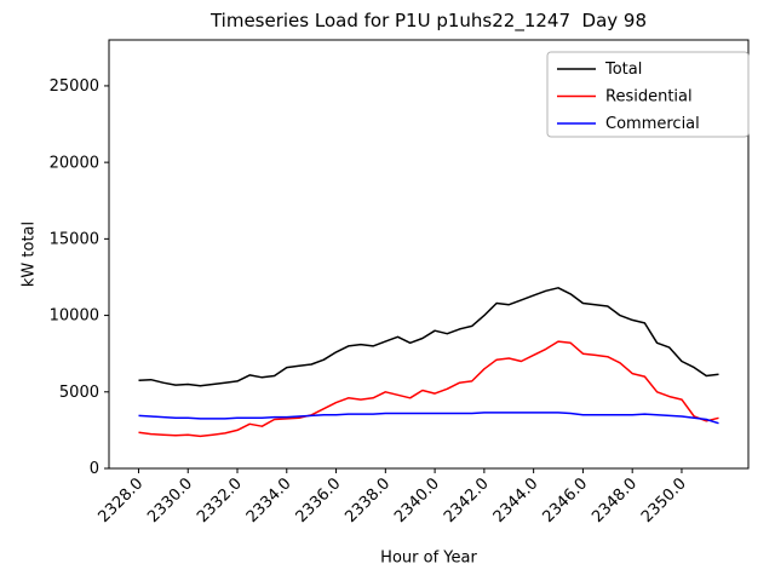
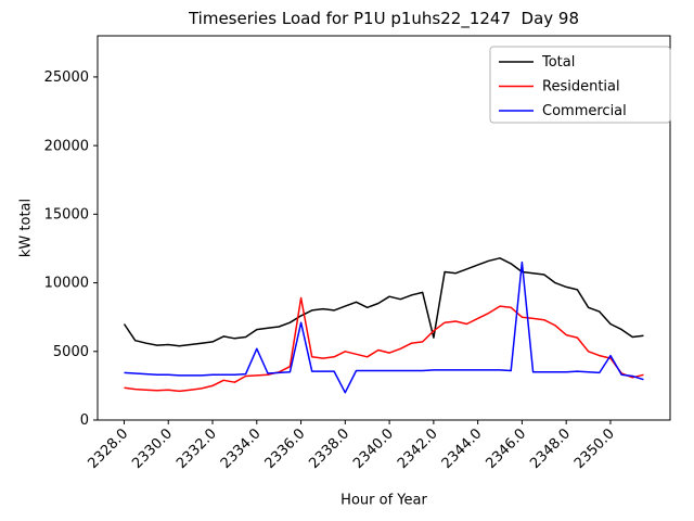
Total/2328.0: 5800 -> 7000
Commercial/2334.0: 3400 -> 5200
Residential/2336.0: 4300 -> 8900
Commercial/2336.0: 3500 -> 7100
Commercial/2338.0: 3600 -> 2000
Total/2342.0: 10000 -> 6000
Commercial/2346.0: 3500 -> 11500
Commercial/2350.0: 3400 -> 4700
